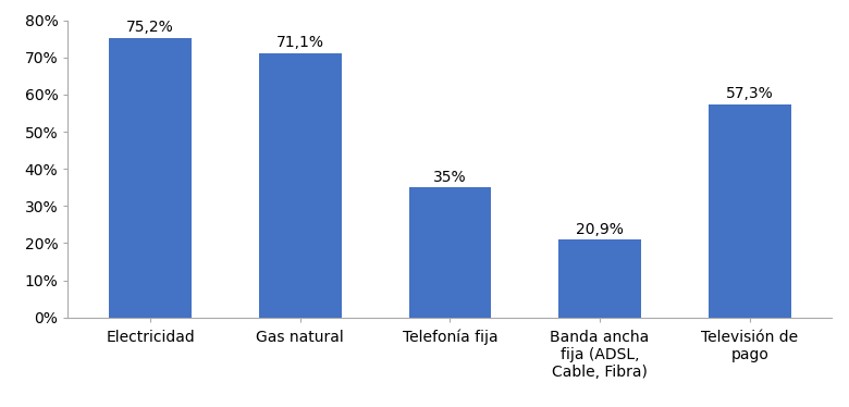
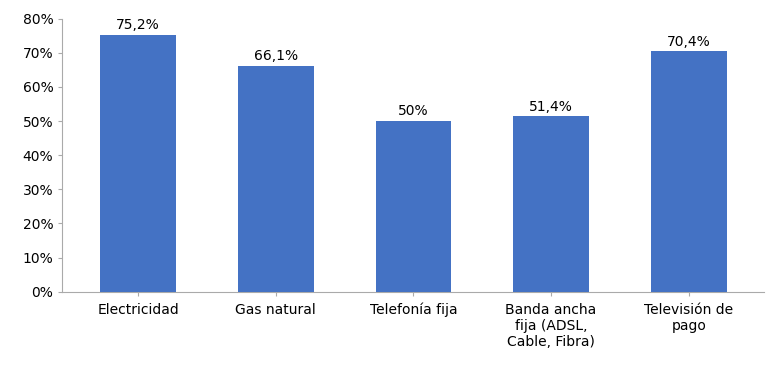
Gas natural: 71,1% -> 66,1%
Telefonía fija: 35% -> 50%
Banda ancha fija (ADSL, Cable, Fibra): 20,9% -> 51,4%
Televisión de pago: 57,3% -> 70,4%
